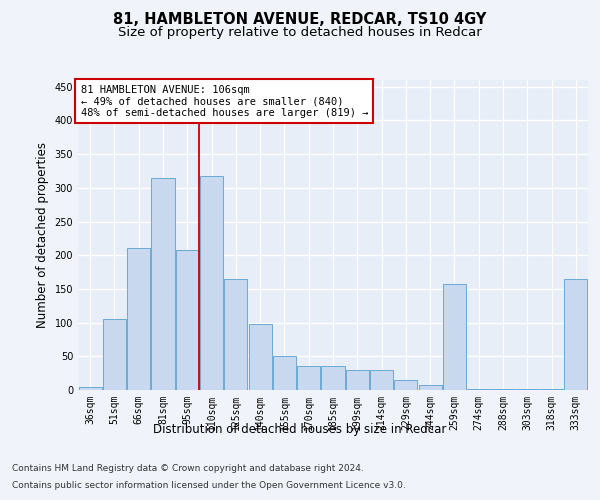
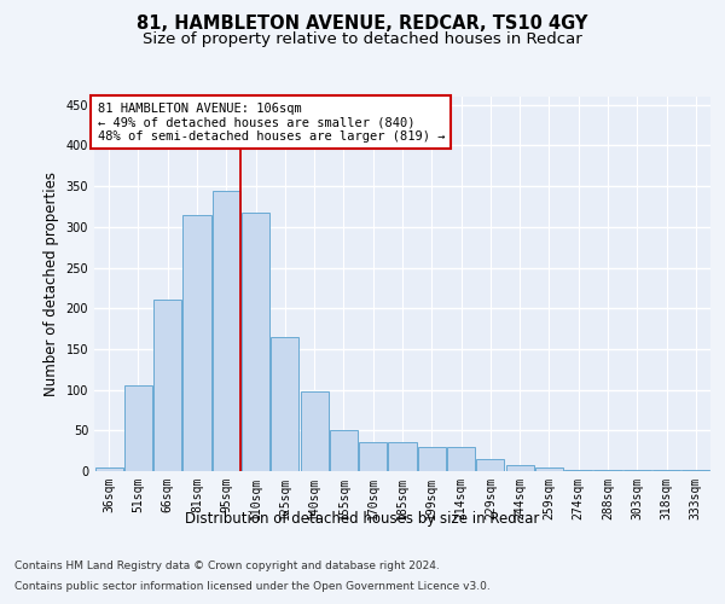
95sqm: 208 -> 345
259sqm: 158 -> 5
333sqm: 164 -> 1
